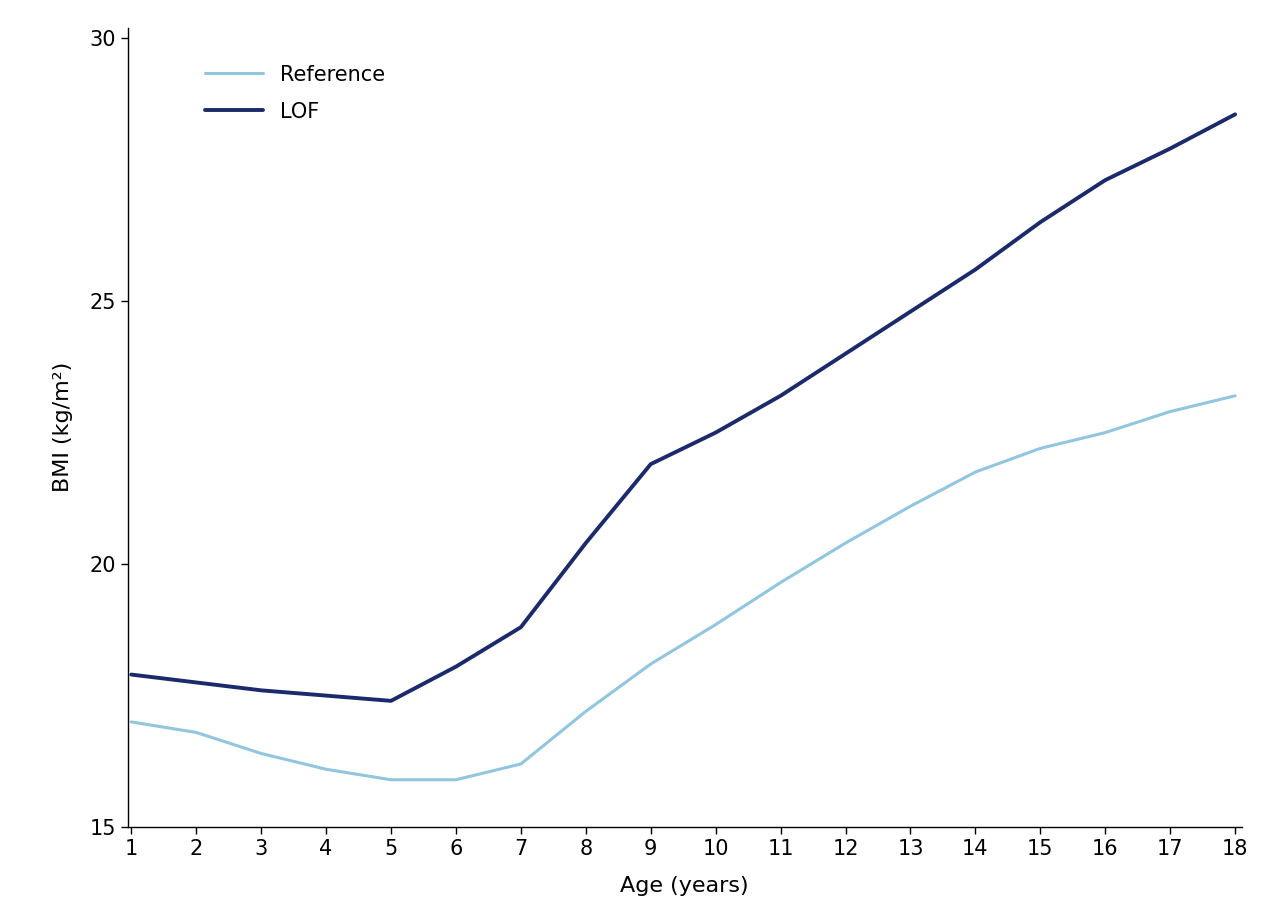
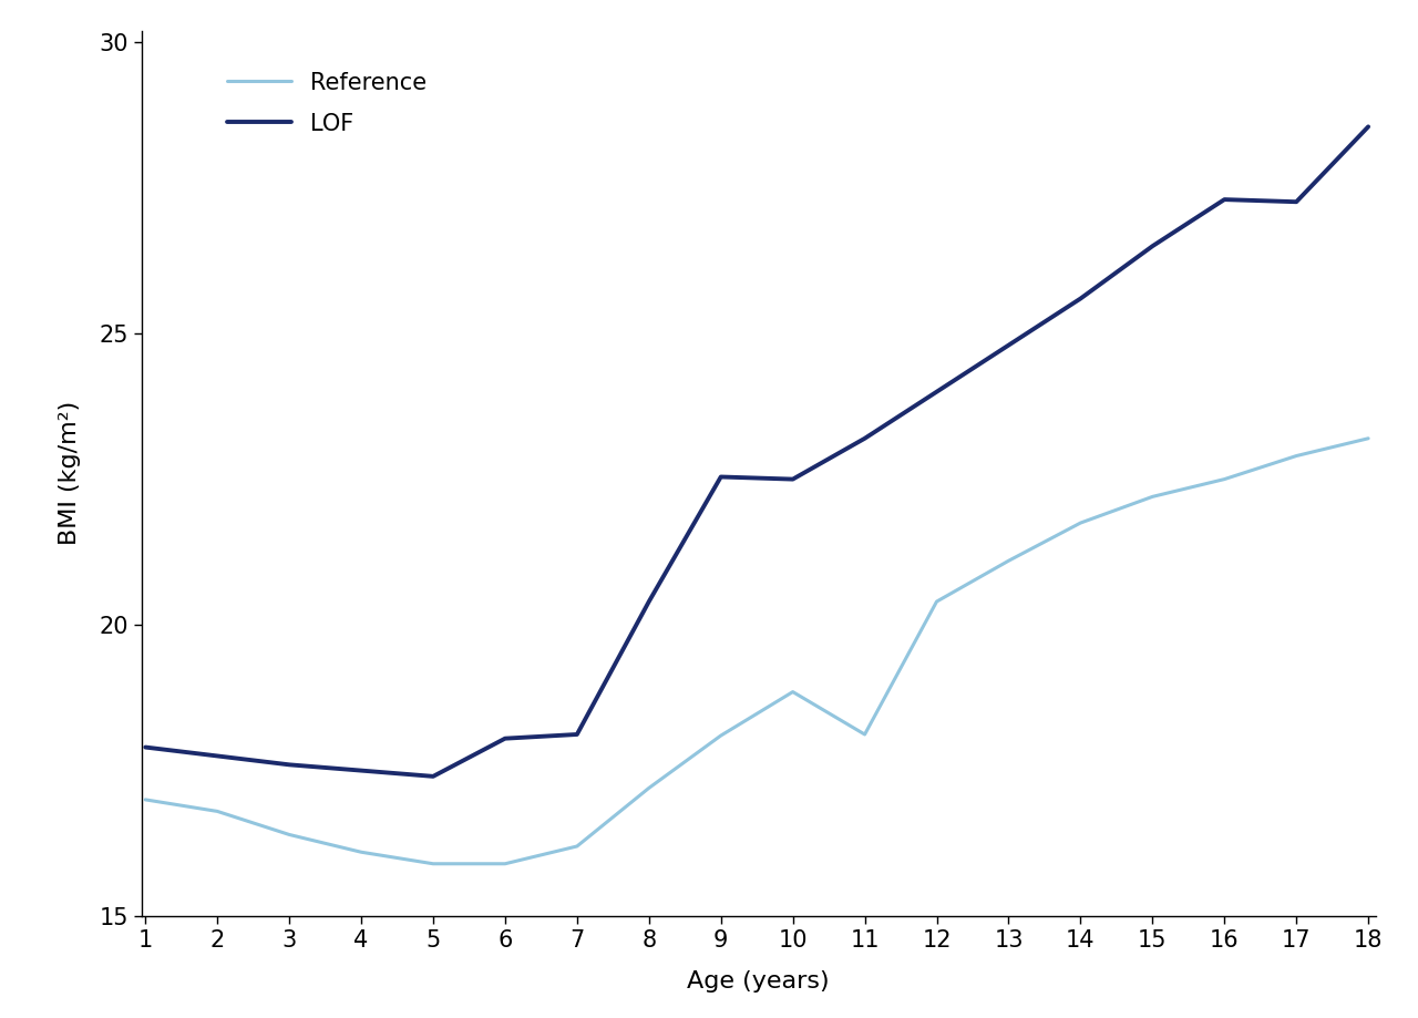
LOF/7: 18.80 -> 18.12
LOF/9: 21.90 -> 22.54
Reference/11: 19.65 -> 18.12
LOF/17: 27.90 -> 27.26
